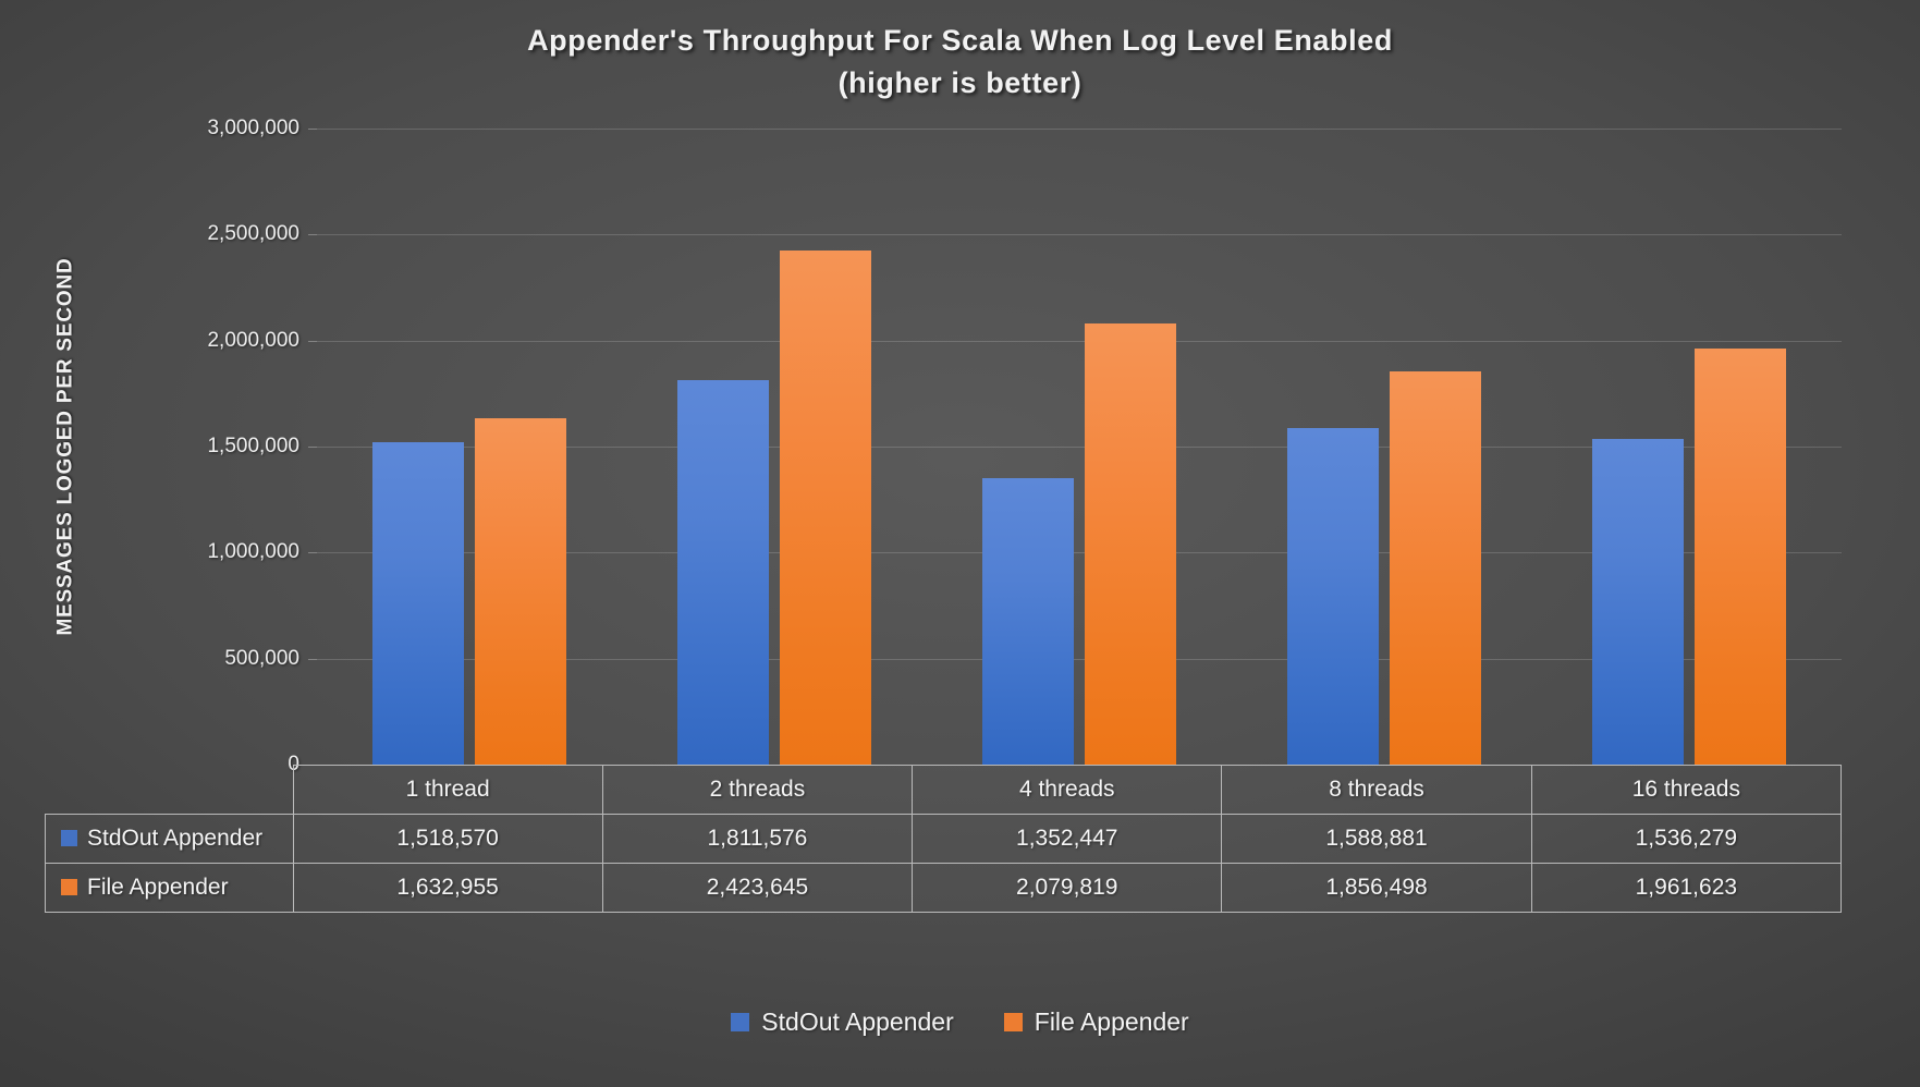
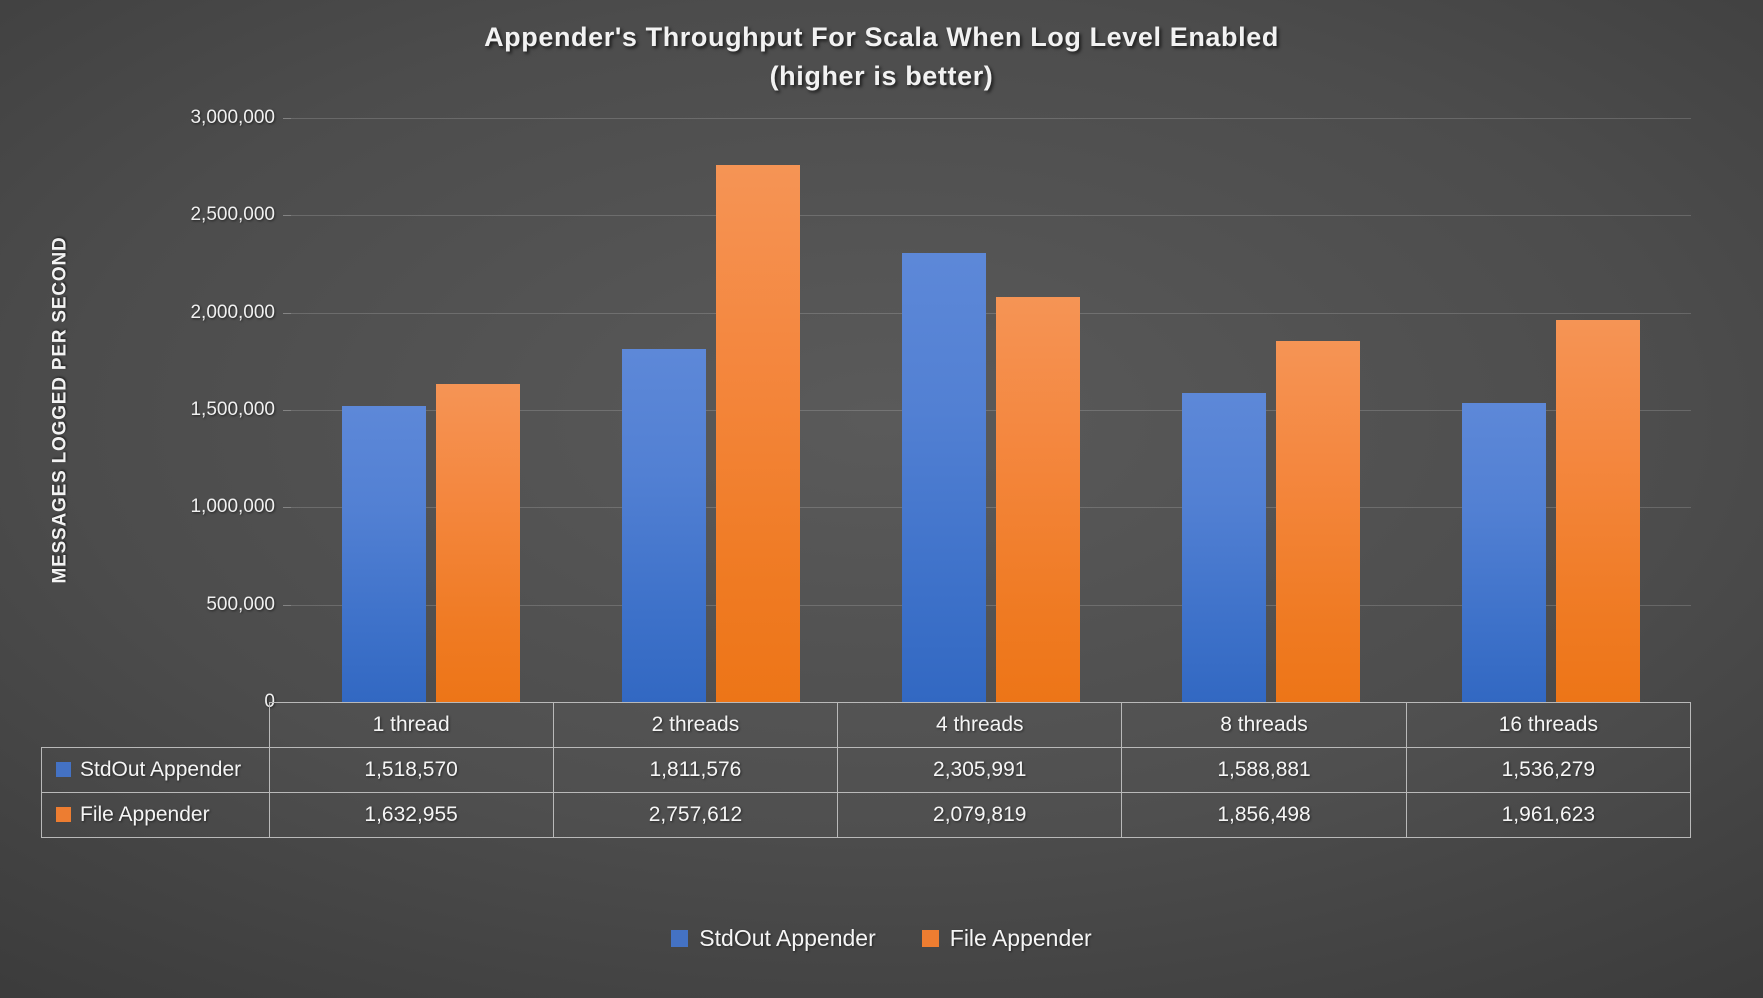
File Appender/2 threads: 2,423,645 -> 2,757,612
StdOut Appender/4 threads: 1,352,447 -> 2,305,991
